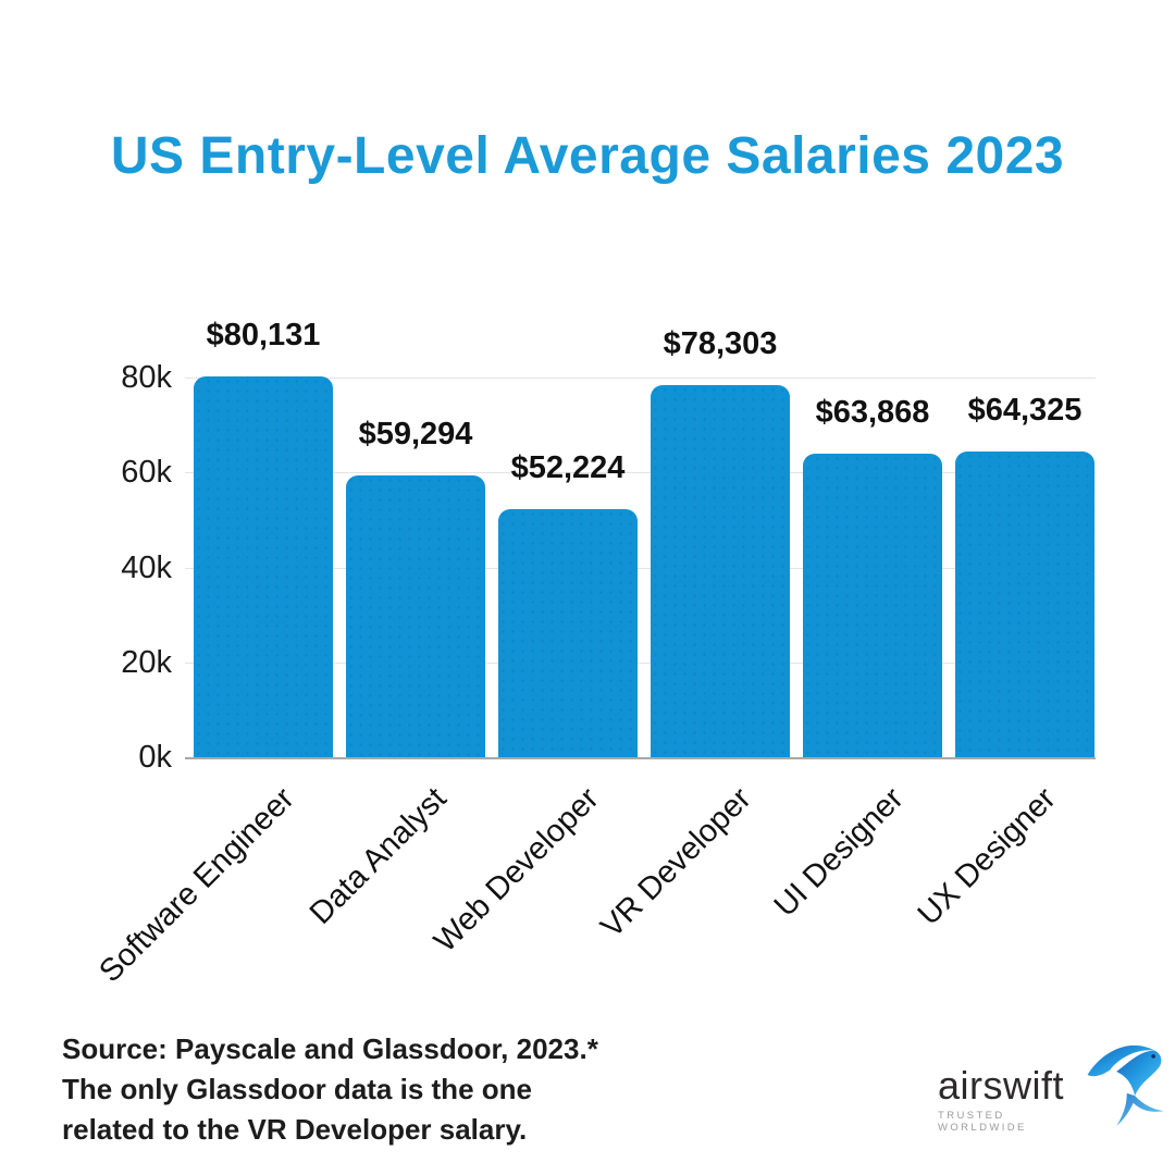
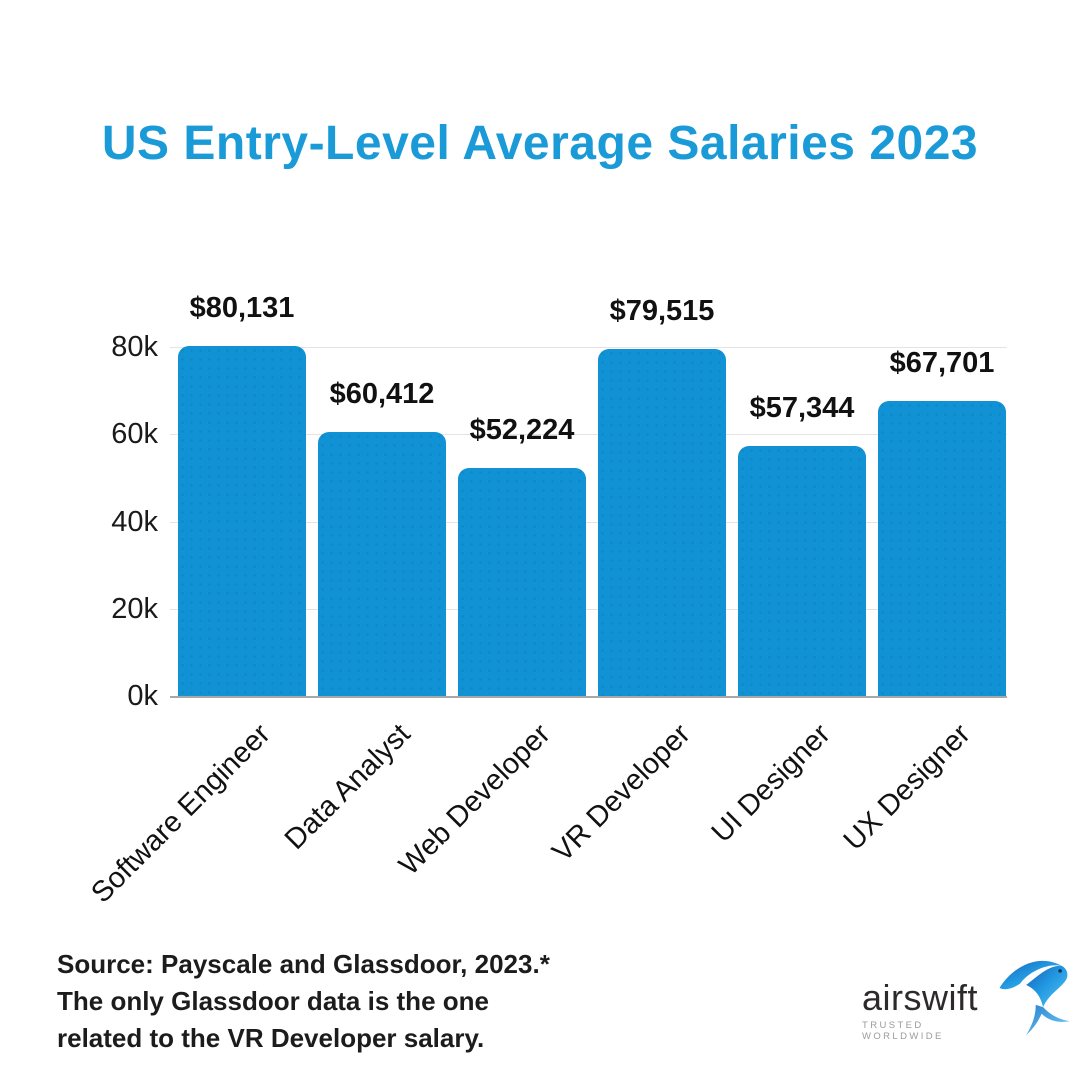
Data Analyst: $59,294 -> $60,412
VR Developer: $78,303 -> $79,515
UI Designer: $63,868 -> $57,344
UX Designer: $64,325 -> $67,701
